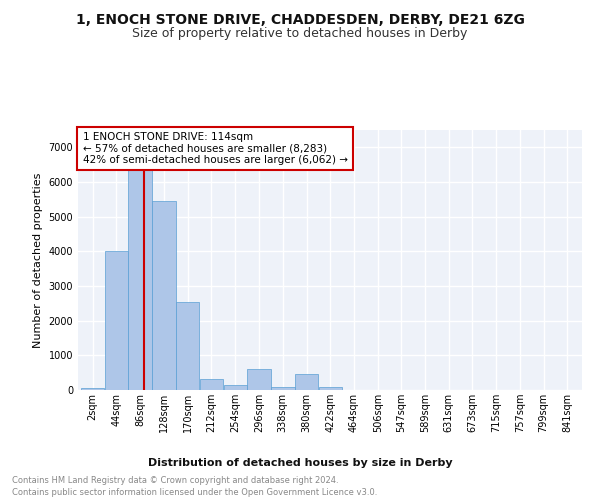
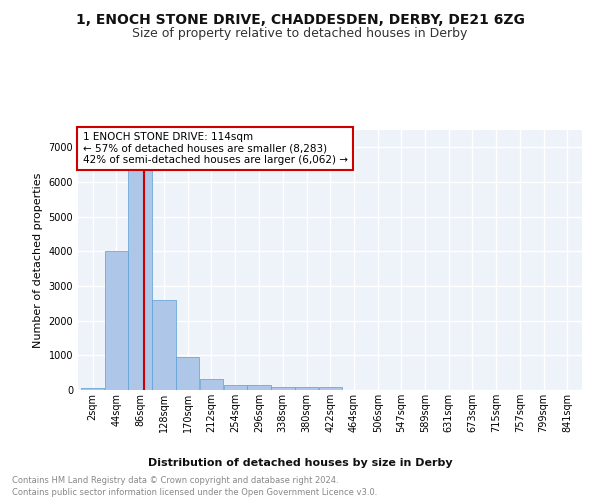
128sqm: 5450 -> 2600
170sqm: 2550 -> 960
296sqm: 600 -> 130
380sqm: 450 -> 80
